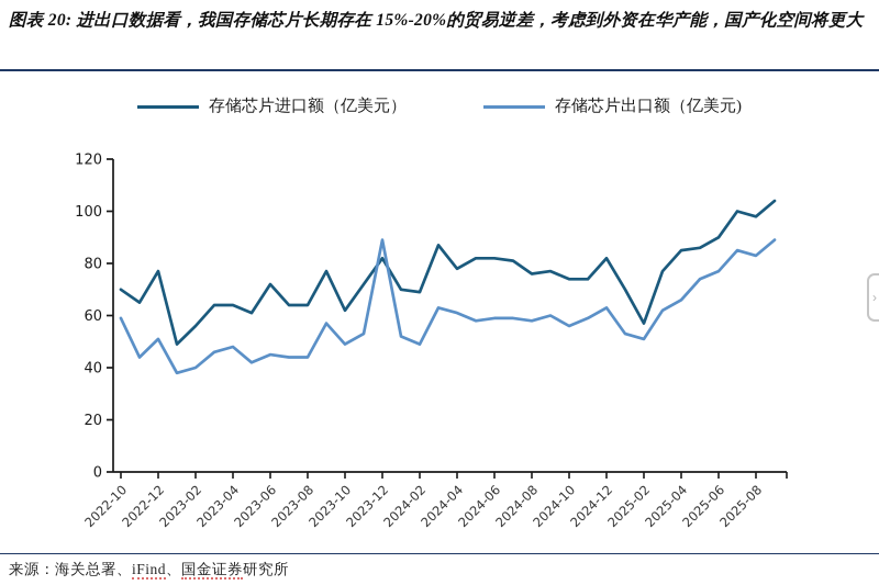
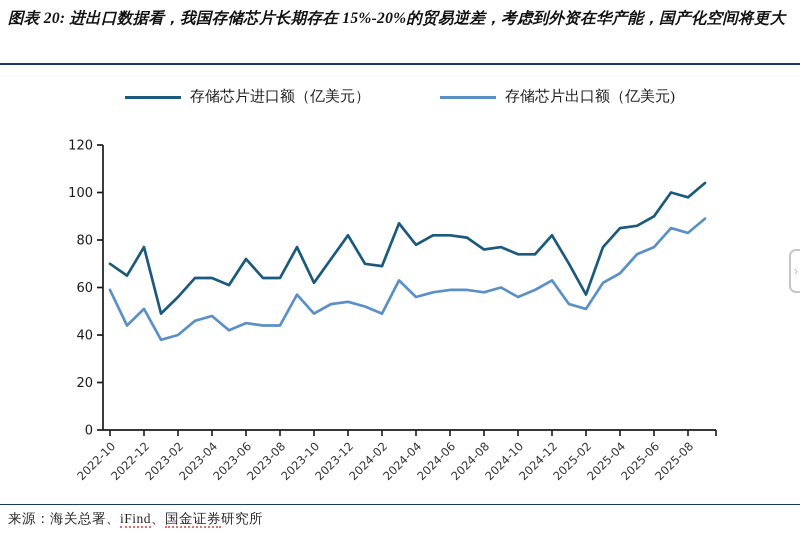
存储芯片出口额（亿美元)/2023-12: 89 -> 54
存储芯片出口额（亿美元)/2024-04: 61 -> 56
